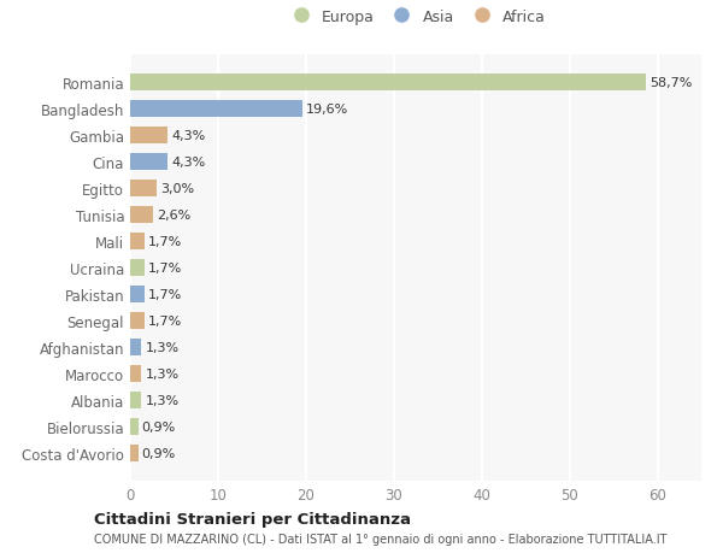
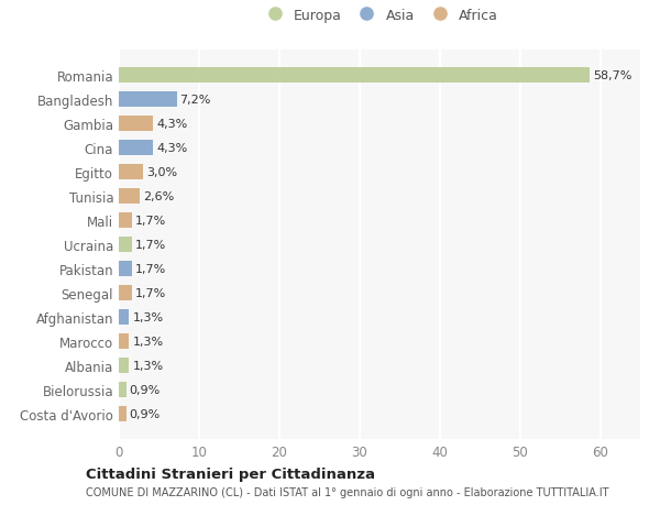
Bangladesh: 19,6% -> 7,2%
